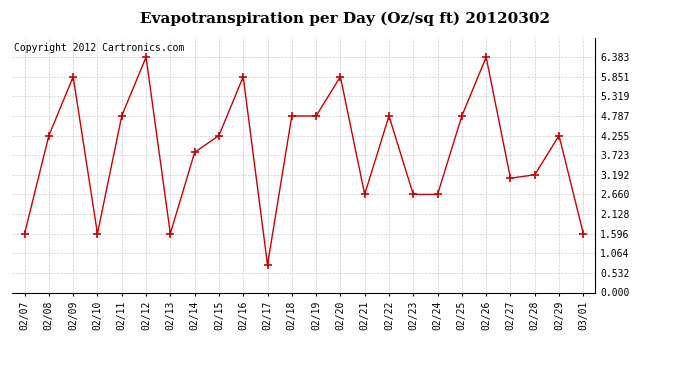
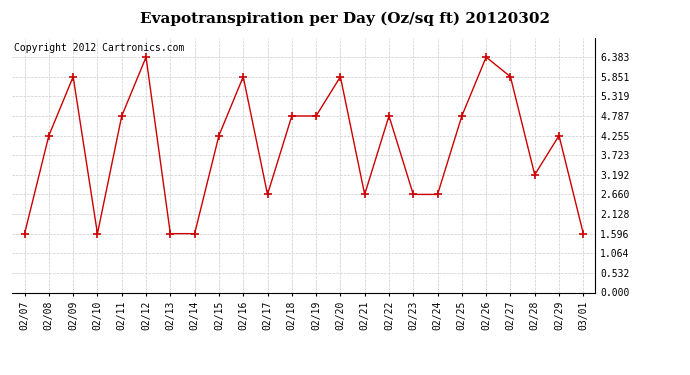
02/14: 3.80 -> 1.60
02/17: 0.75 -> 2.66
02/27: 3.10 -> 5.85
